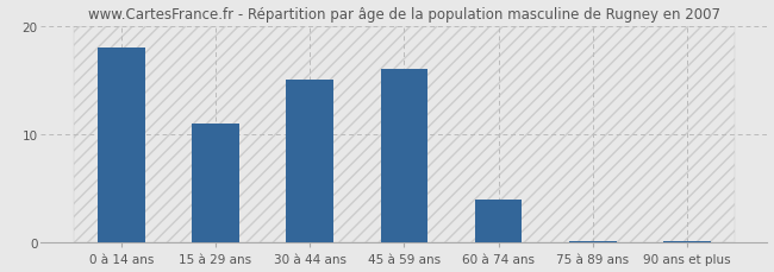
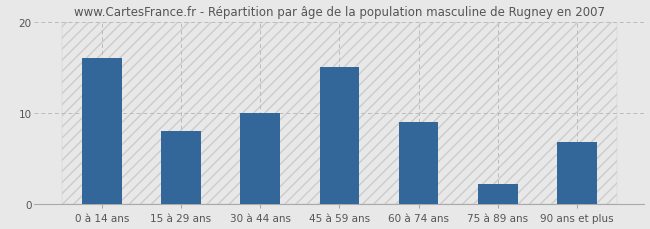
0 à 14 ans: 18.0 -> 16.0
15 à 29 ans: 11.0 -> 8.0
30 à 44 ans: 15.0 -> 10.0
45 à 59 ans: 16.0 -> 15.0
60 à 74 ans: 4.0 -> 9.0
75 à 89 ans: 0.1 -> 2.2
90 ans et plus: 0.1 -> 6.8
